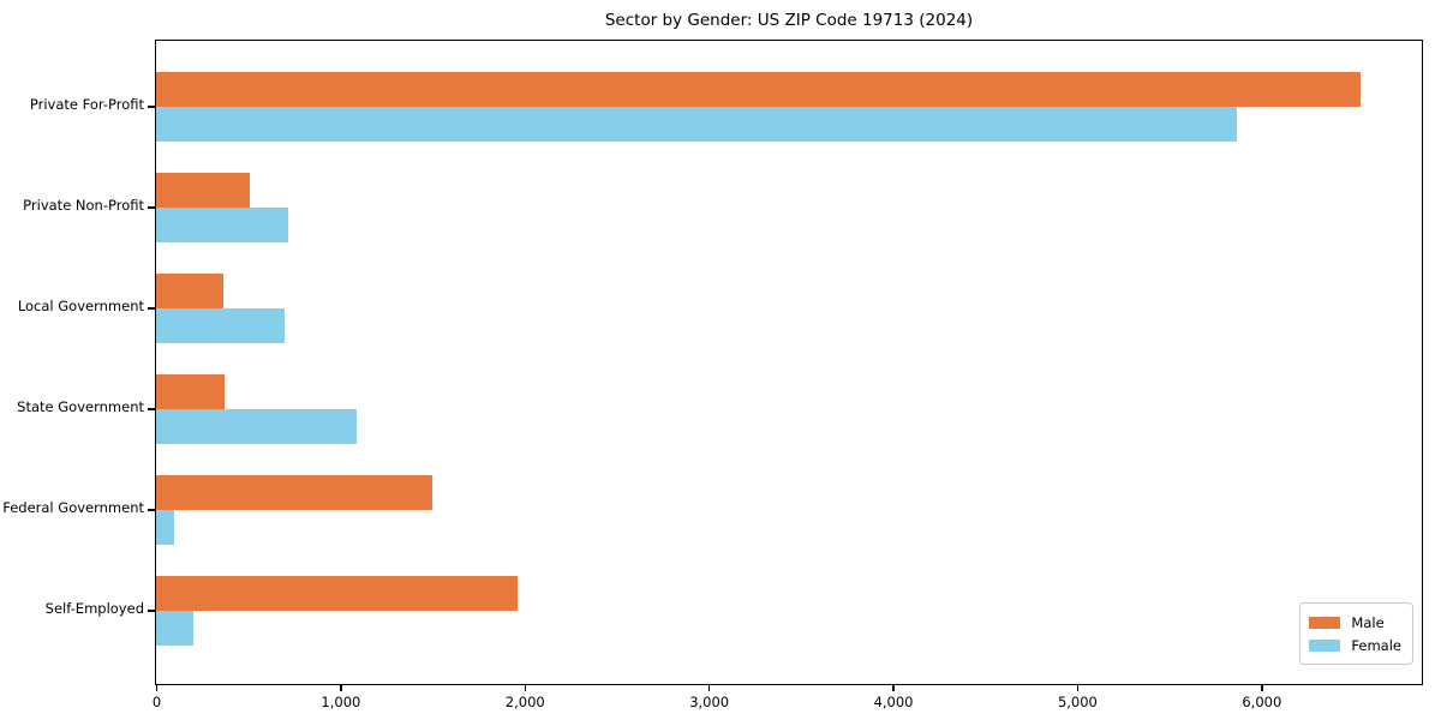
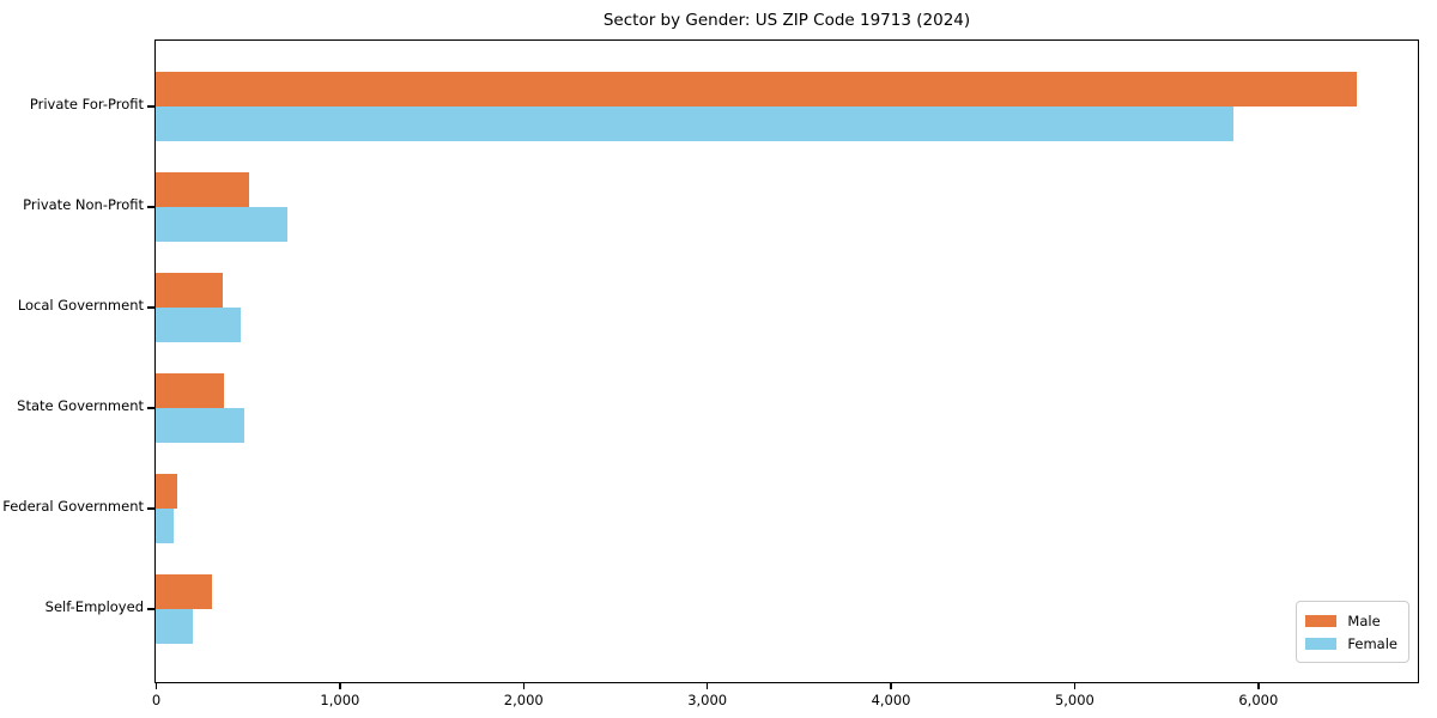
Female/Local Government: 700 -> 460
Female/State Government: 1090 -> 480
Male/Federal Government: 1500 -> 120
Male/Self-Employed: 1960 -> 300
